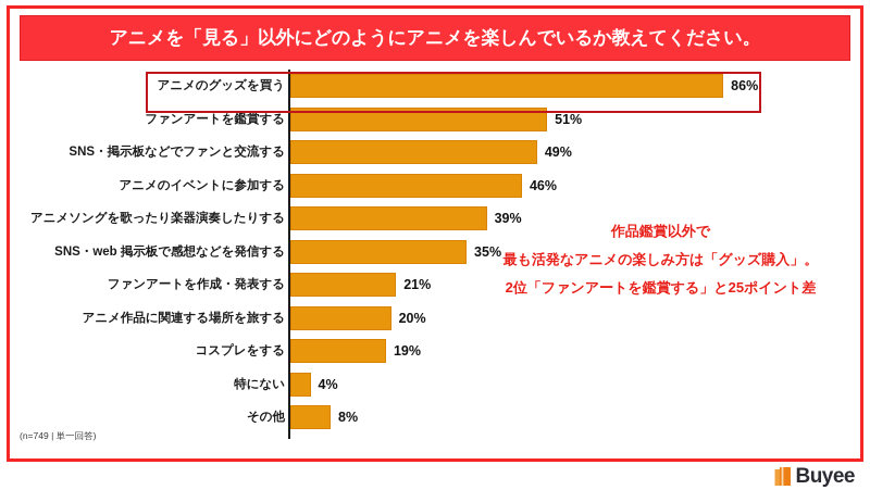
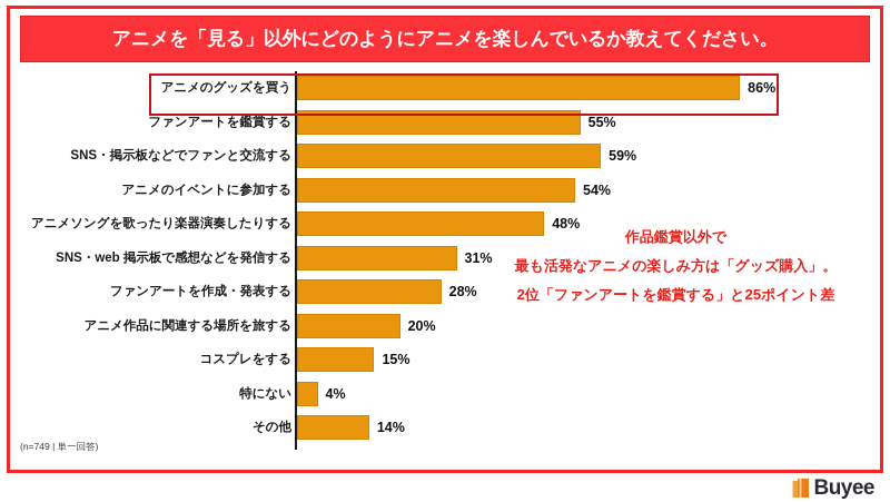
ファンアートを鑑賞する: 51% -> 55%
SNS・掲示板などでファンと交流する: 49% -> 59%
アニメのイベントに参加する: 46% -> 54%
アニメソングを歌ったり楽器演奏したりする: 39% -> 48%
SNS・web 掲示板で感想などを発信する: 35% -> 31%
ファンアートを作成・発表する: 21% -> 28%
コスプレをする: 19% -> 15%
その他: 8% -> 14%
